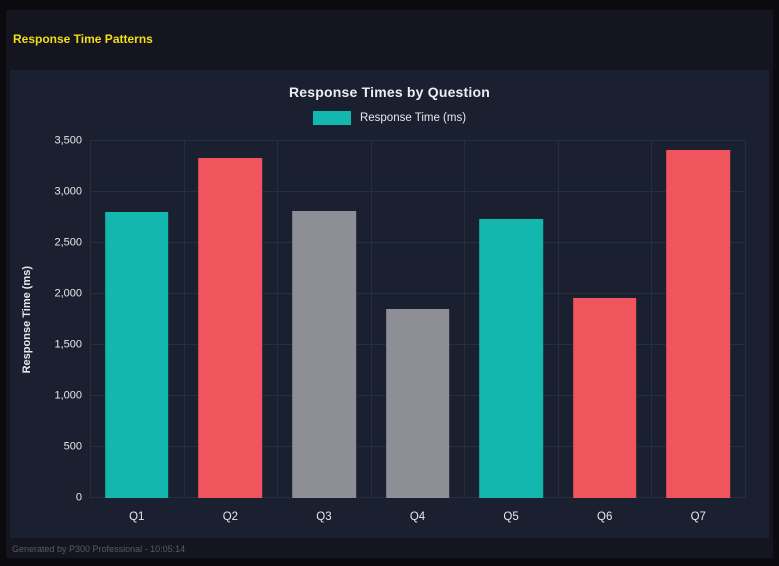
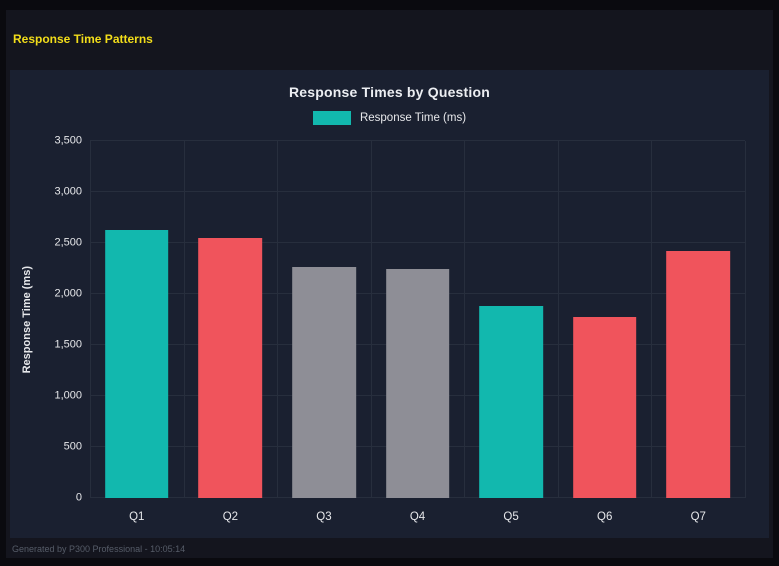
Q1: 2800 -> 2630
Q2: 3330 -> 2550
Q3: 2810 -> 2260
Q4: 1850 -> 2250
Q5: 2740 -> 1880
Q6: 1960 -> 1770
Q7: 3410 -> 2420
